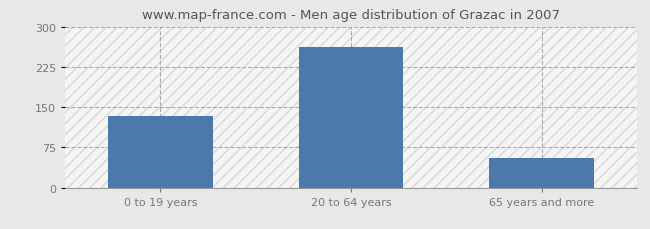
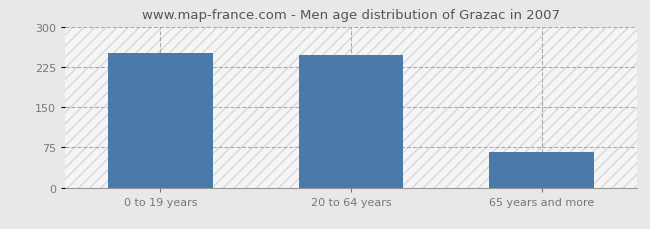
0 to 19 years: 133 -> 250
20 to 64 years: 262 -> 248
65 years and more: 55 -> 66
